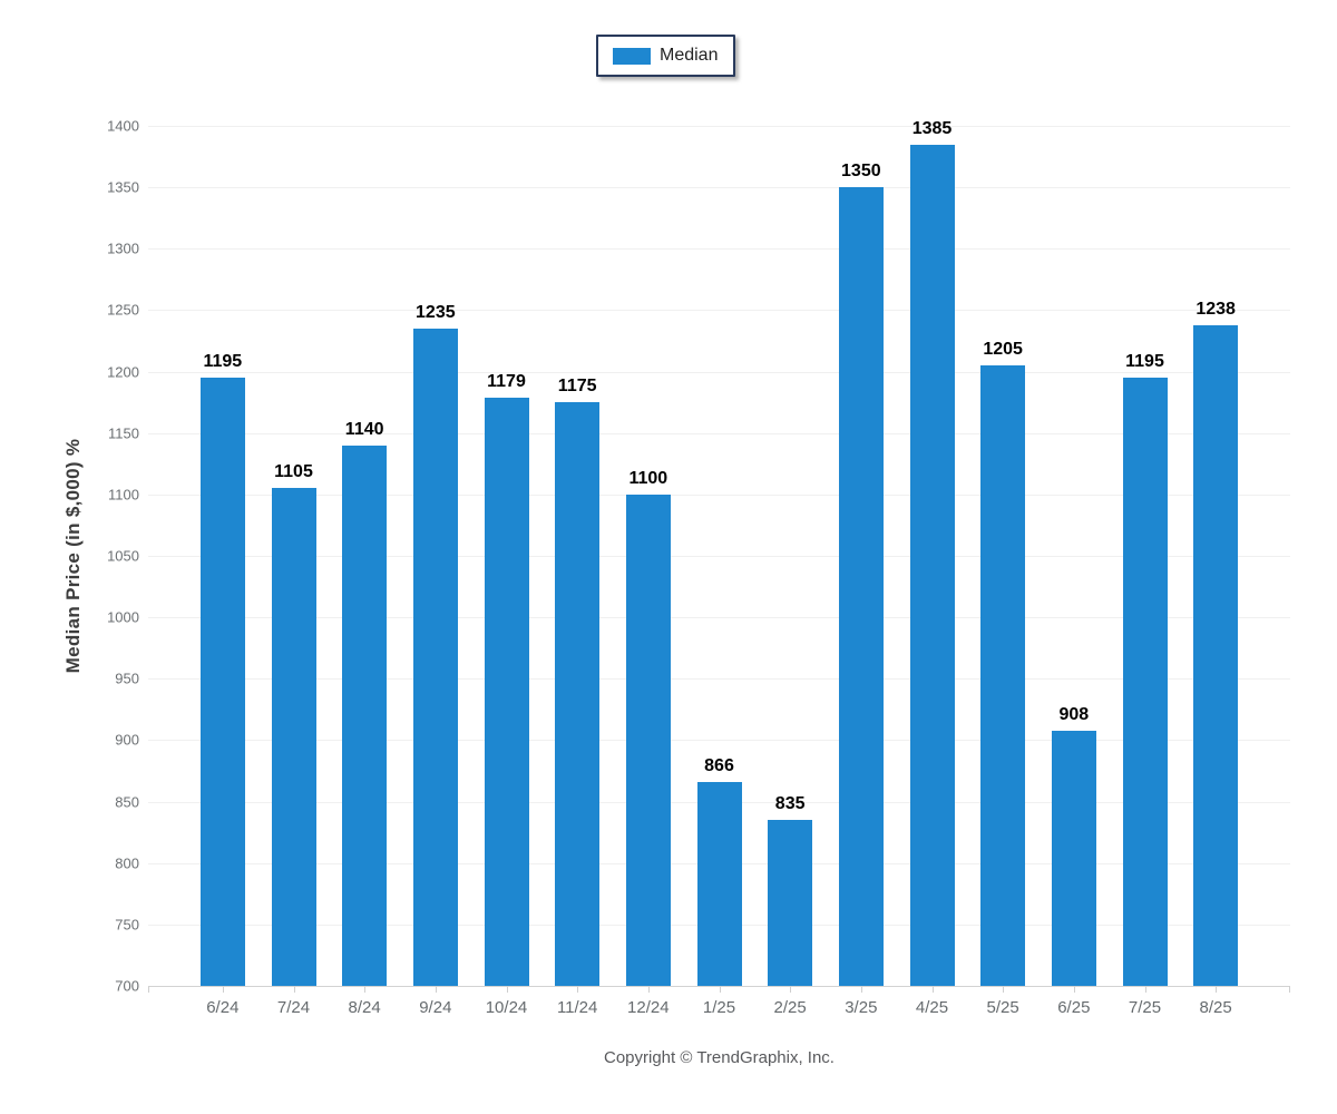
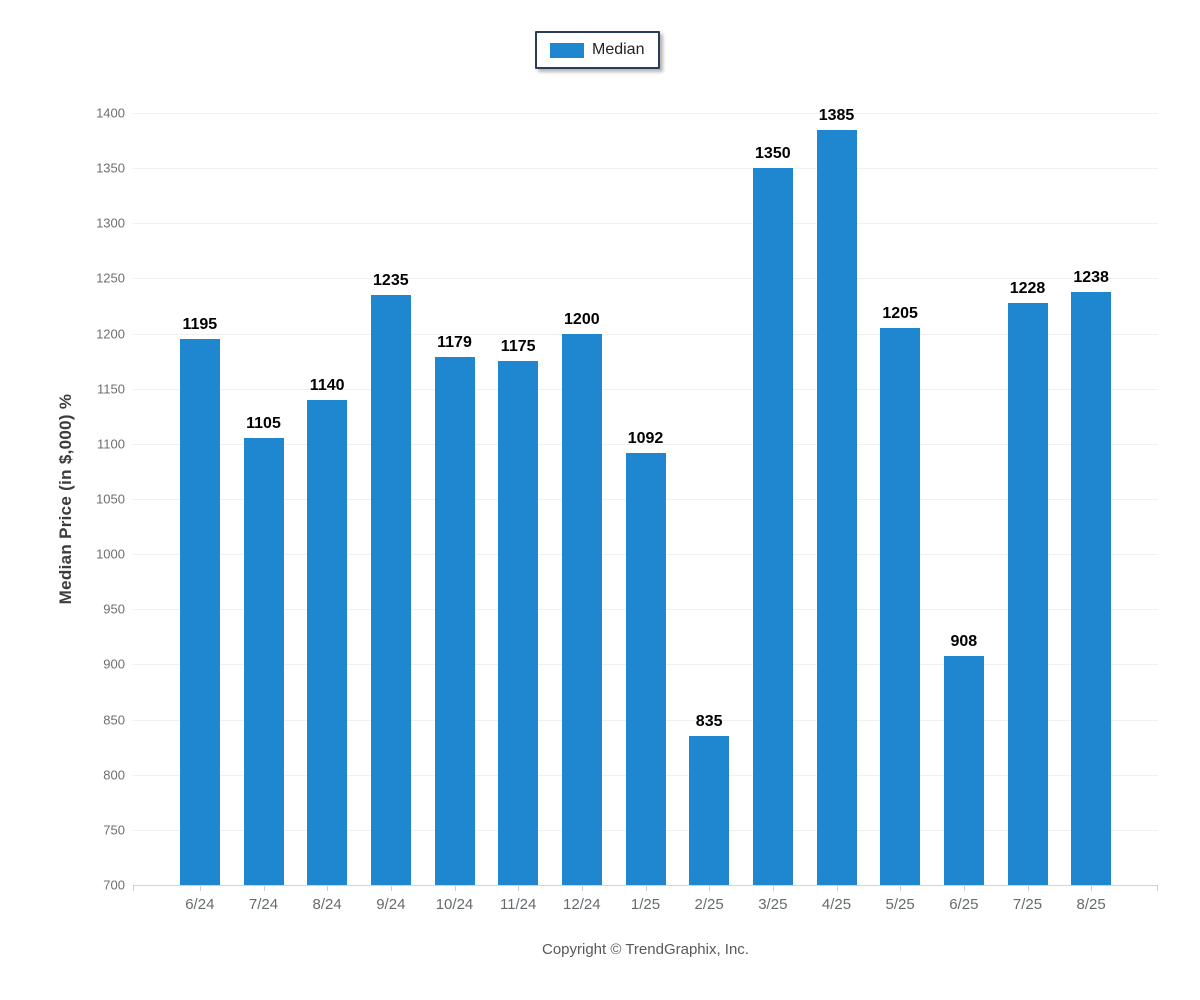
12/24: 1100 -> 1200
1/25: 866 -> 1092
7/25: 1195 -> 1228
